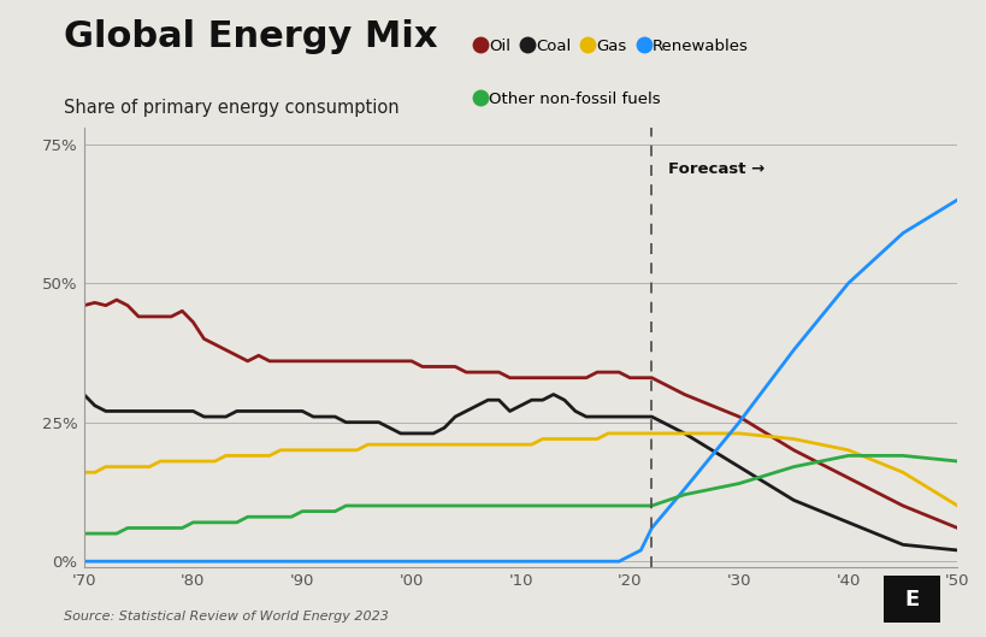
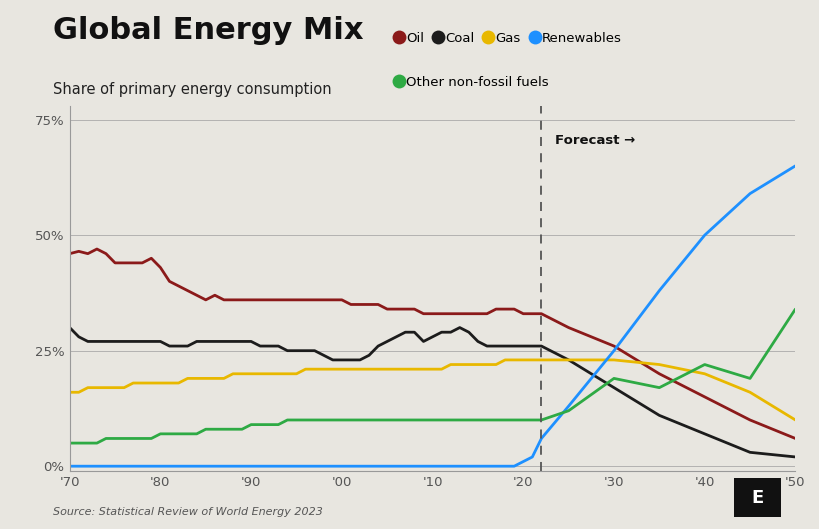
Other non-fossil fuels/'30: 14% -> 19%
Other non-fossil fuels/'40: 19% -> 22%
Other non-fossil fuels/'50: 18% -> 34%
